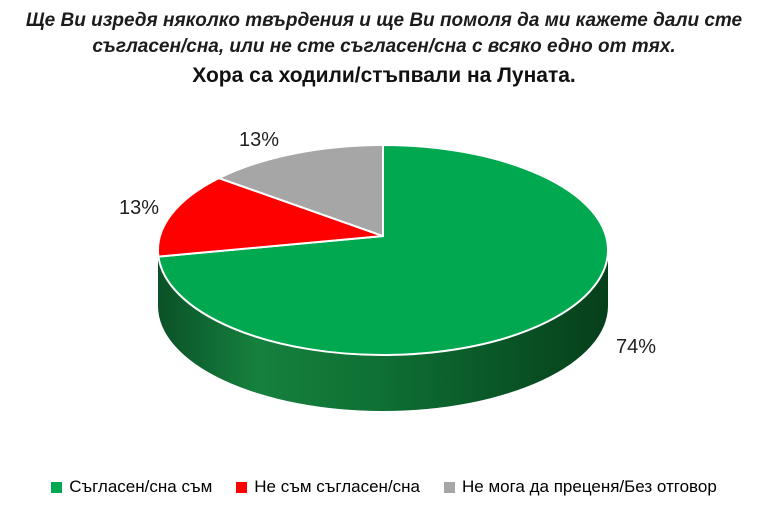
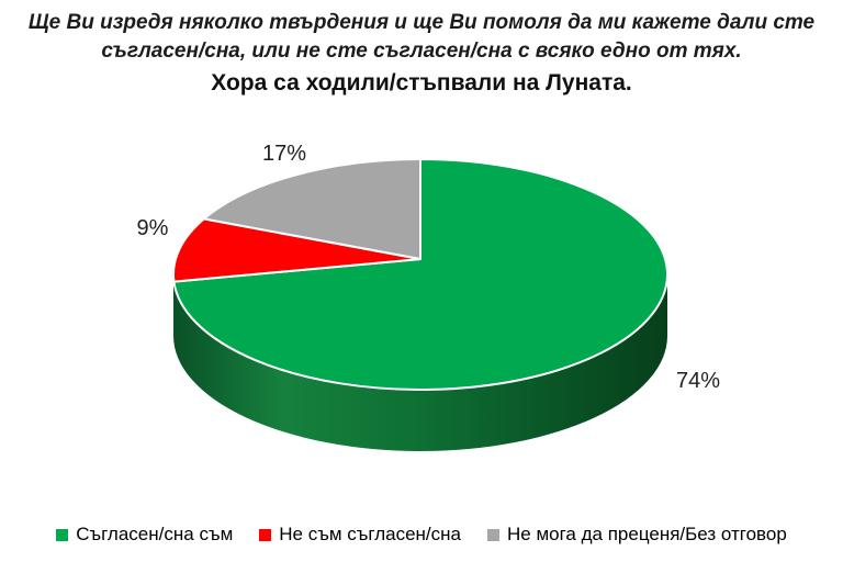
Не съм съгласен/сна: 13% -> 9%
Не мога да преценя/Без отговор: 13% -> 17%
